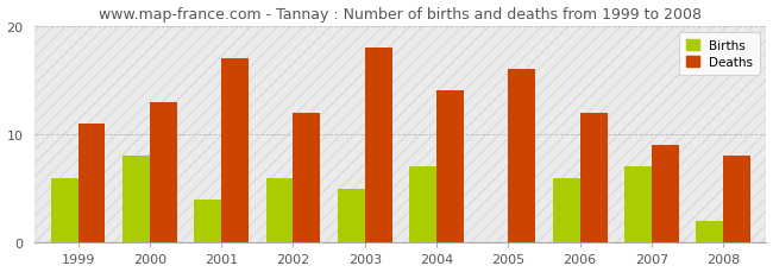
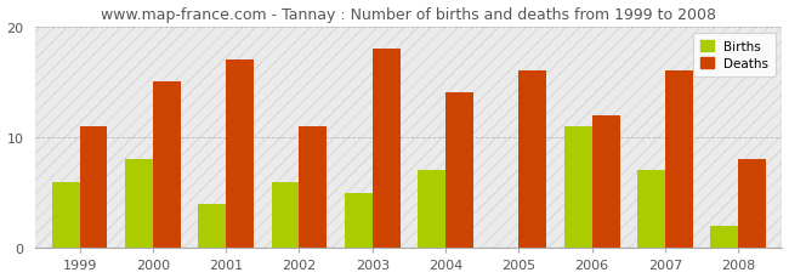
Deaths/2000: 13 -> 15
Deaths/2002: 12 -> 11
Births/2006: 6 -> 11
Deaths/2007: 9 -> 16
